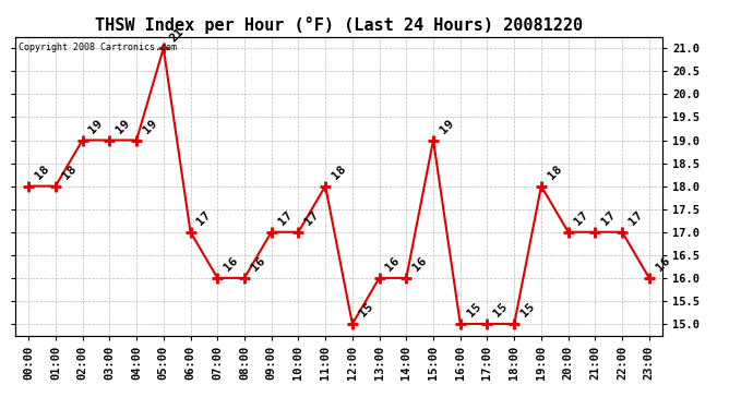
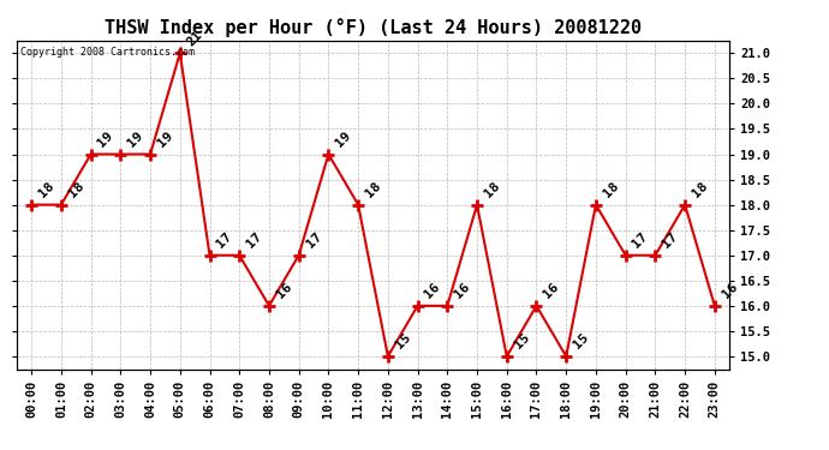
07:00: 16 -> 17
10:00: 17 -> 19
15:00: 19 -> 18
17:00: 15 -> 16
22:00: 17 -> 18
